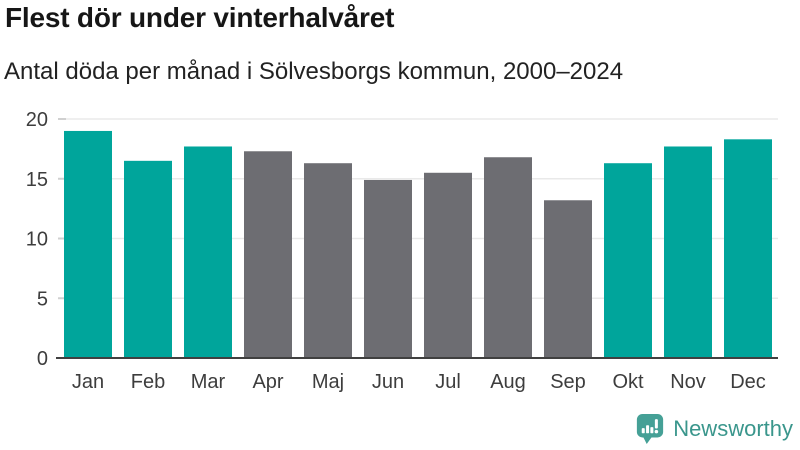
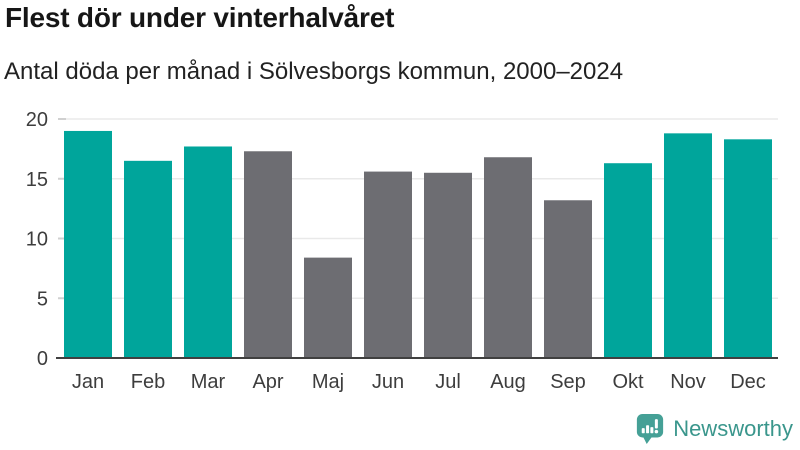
Maj: 16.3 -> 8.4
Jun: 14.9 -> 15.6
Nov: 17.7 -> 18.8
